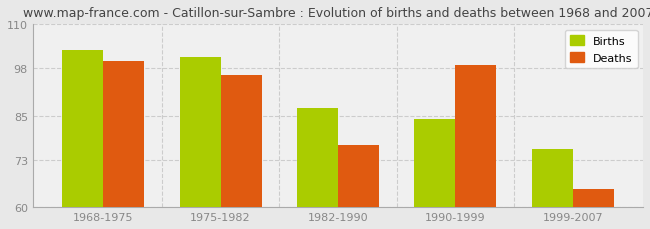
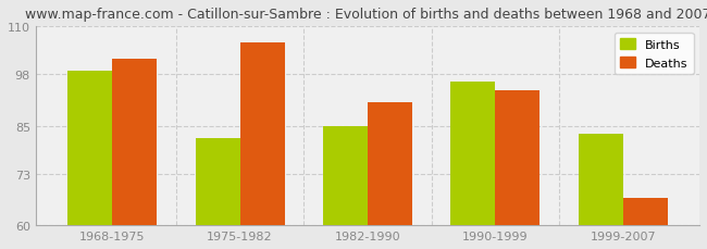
Births/1968-1975: 103 -> 99
Deaths/1968-1975: 100 -> 102
Births/1975-1982: 101 -> 82
Deaths/1975-1982: 96 -> 106
Births/1982-1990: 87 -> 85
Deaths/1982-1990: 77 -> 91
Births/1990-1999: 84 -> 96
Deaths/1990-1999: 99 -> 94
Births/1999-2007: 76 -> 83
Deaths/1999-2007: 65 -> 67
